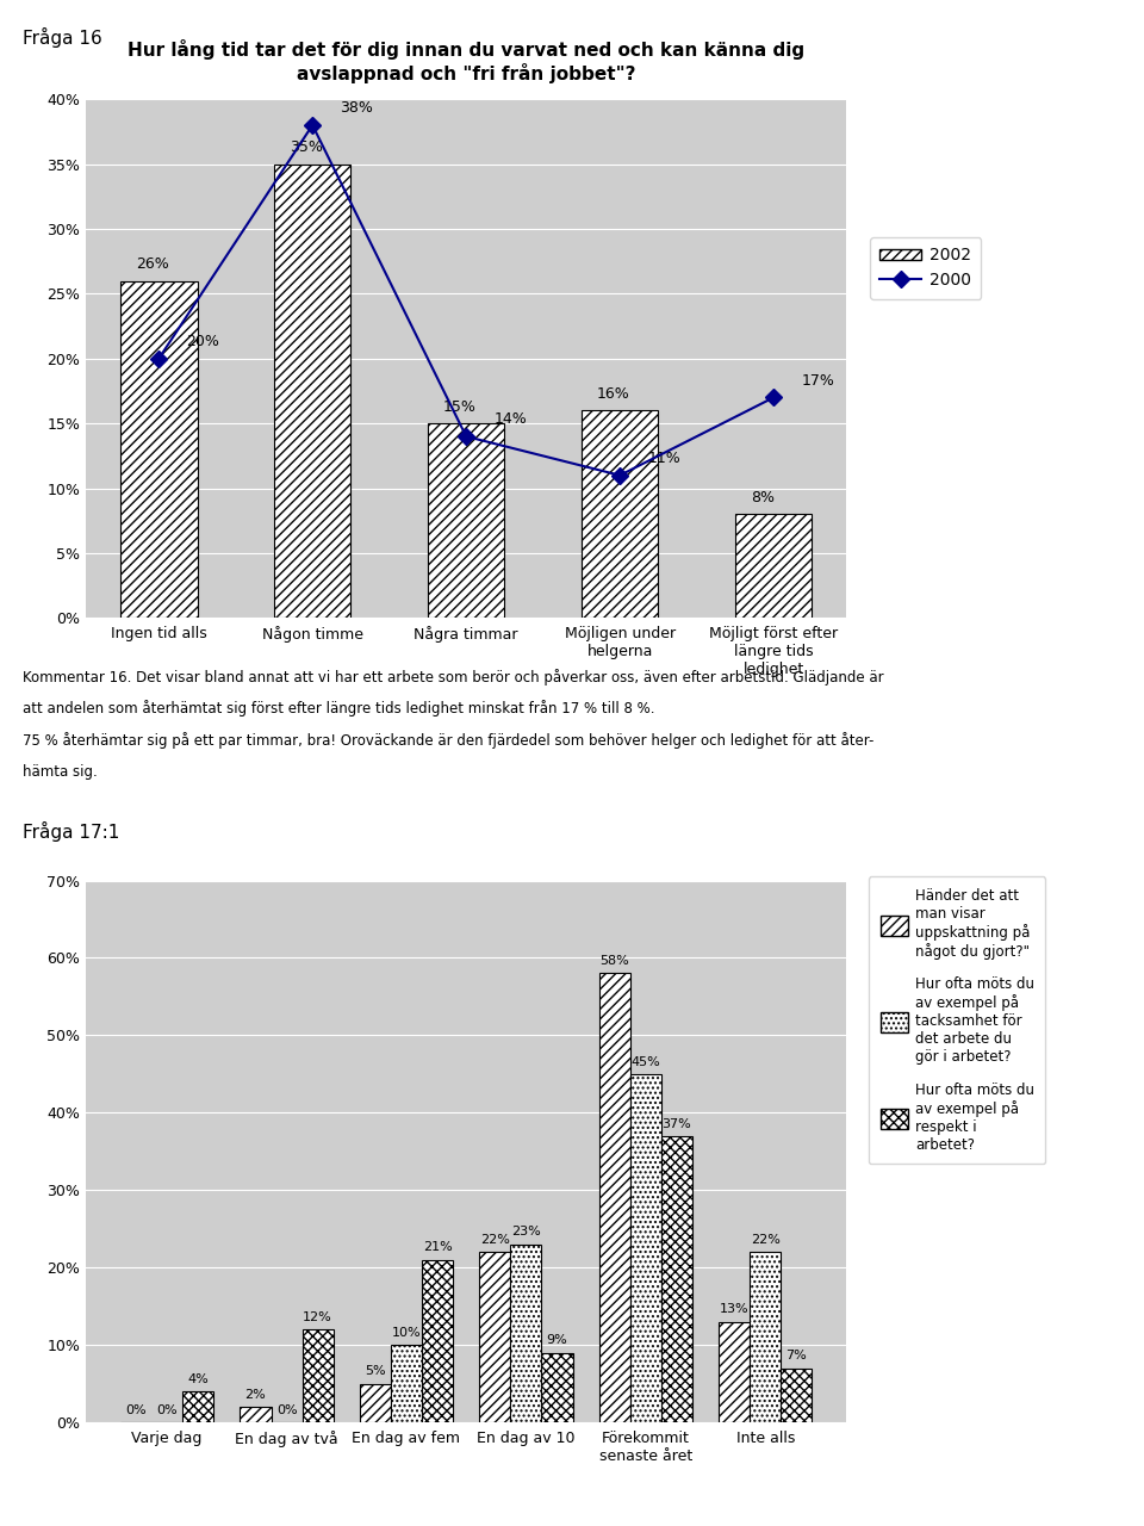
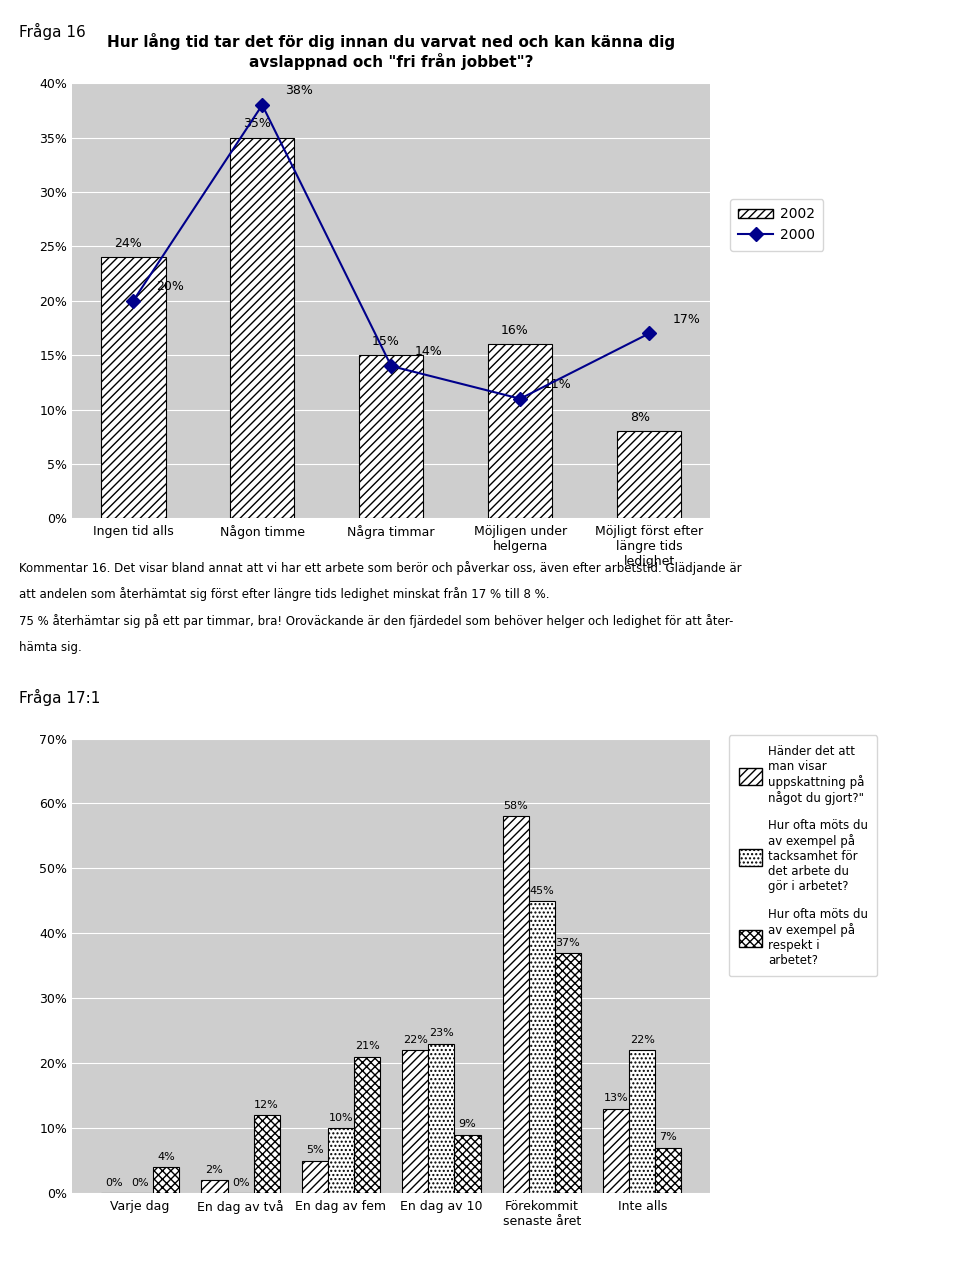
2002/Ingen tid alls: 26% -> 24%
